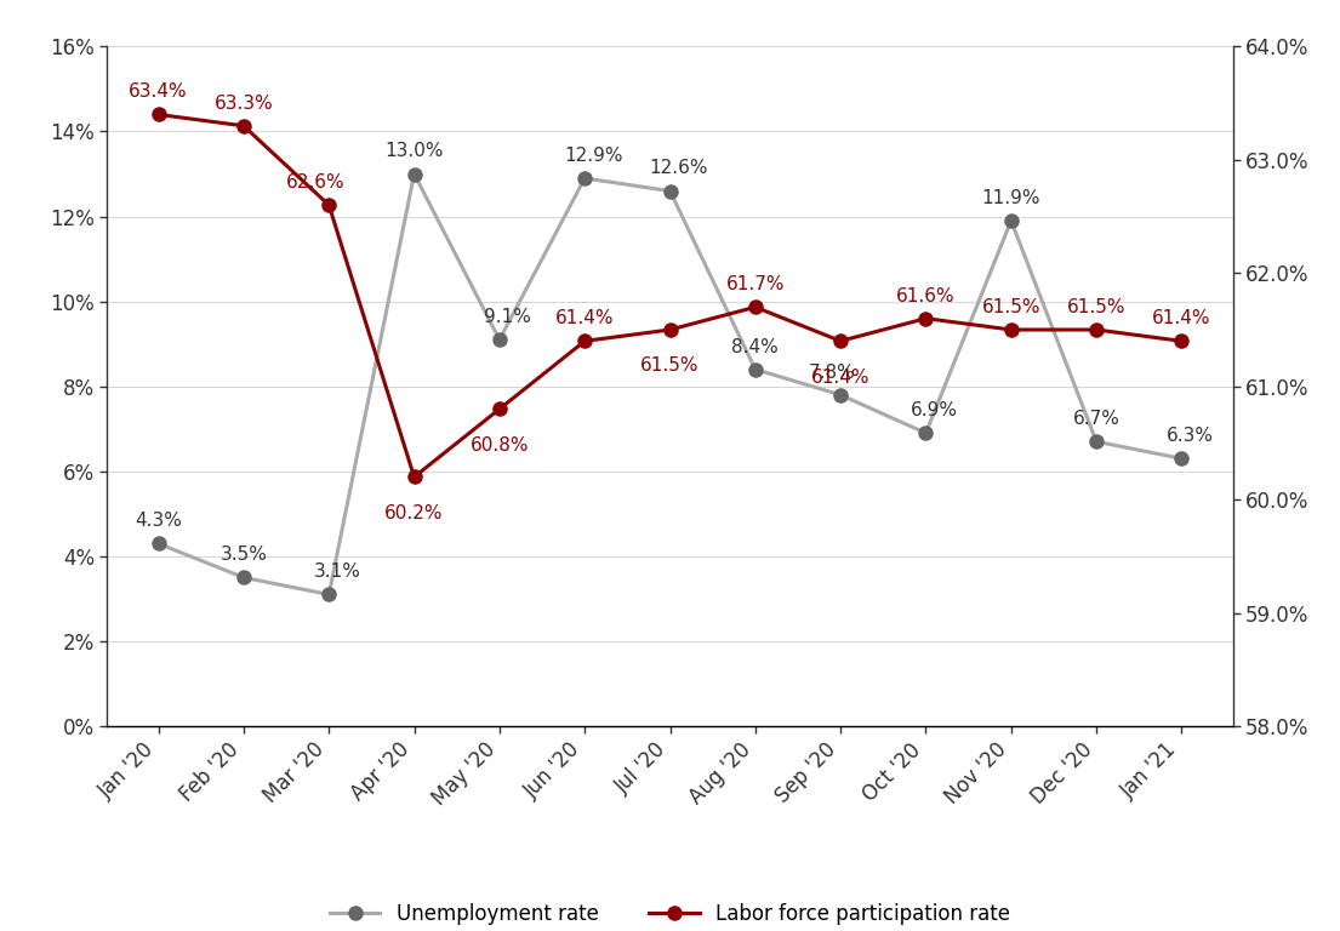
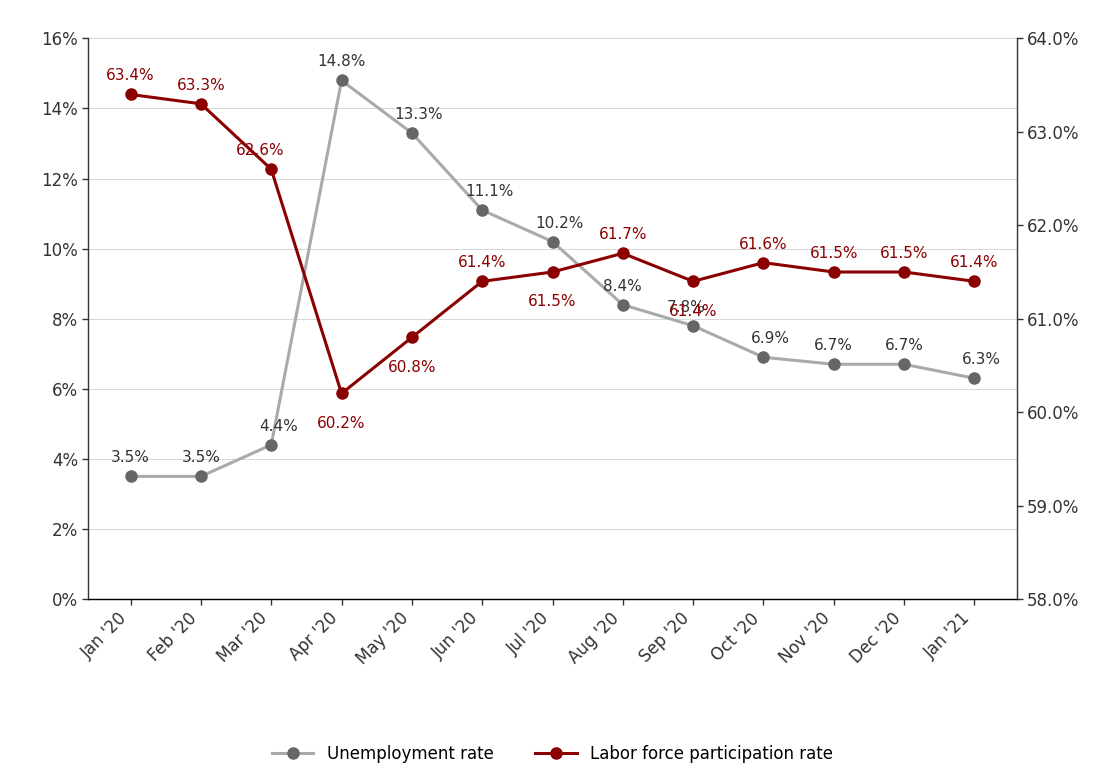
Unemployment rate/Jan '20: 4.3% -> 3.5%
Unemployment rate/Mar '20: 3.1% -> 4.4%
Unemployment rate/Apr '20: 13.0% -> 14.8%
Unemployment rate/May '20: 9.1% -> 13.3%
Unemployment rate/Jun '20: 12.9% -> 11.1%
Unemployment rate/Jul '20: 12.6% -> 10.2%
Unemployment rate/Nov '20: 11.9% -> 6.7%
